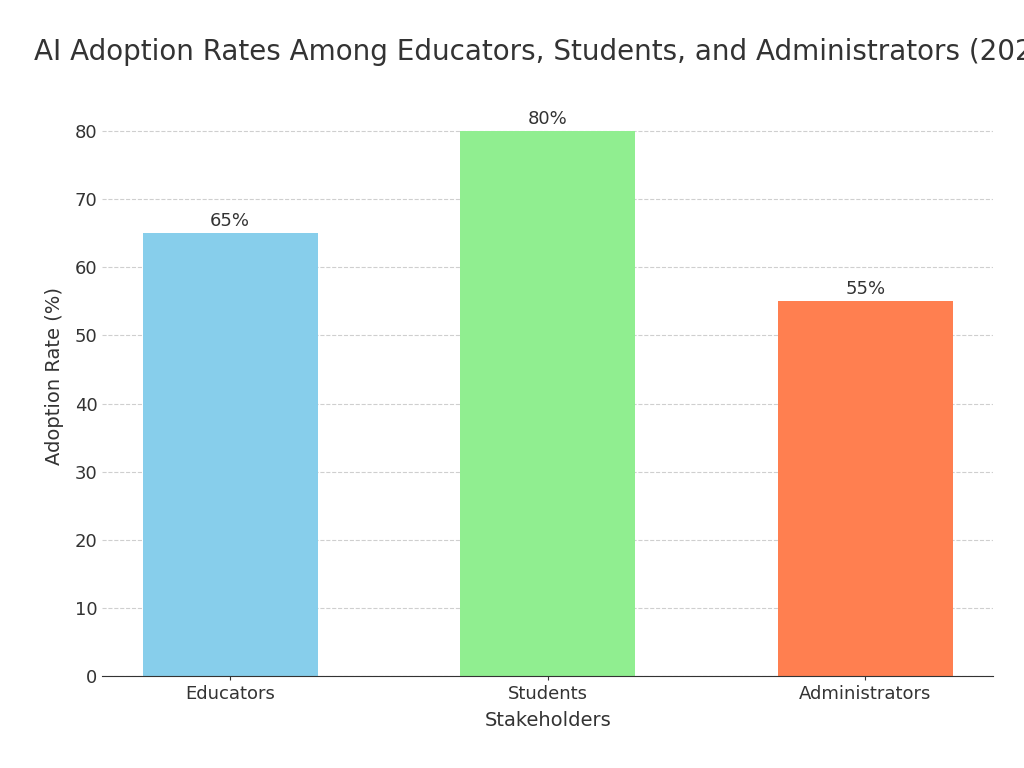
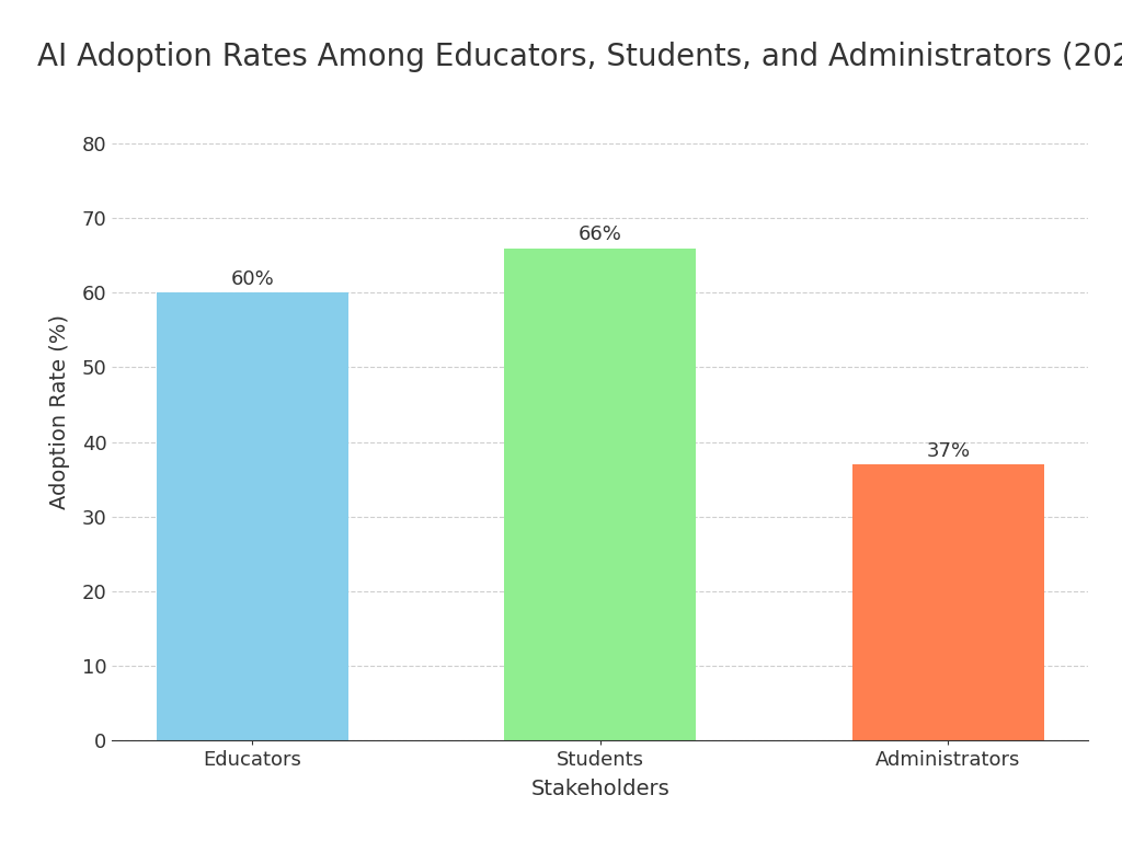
Educators: 65% -> 60%
Students: 80% -> 66%
Administrators: 55% -> 37%
